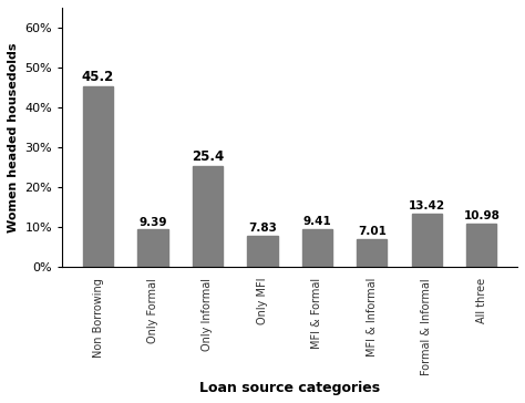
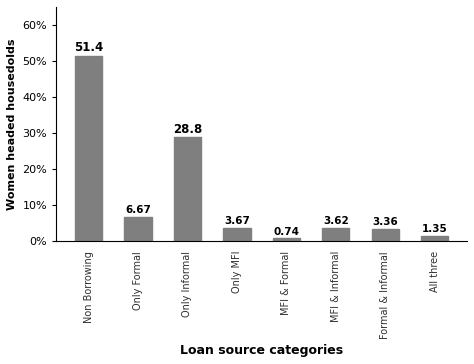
Non Borrowing: 45.2 -> 51.4
Only Formal: 9.39 -> 6.67
Only Informal: 25.4 -> 28.8
Only MFI: 7.83 -> 3.67
MFI & Formal: 9.41 -> 0.74
MFI & Informal: 7.01 -> 3.62
Formal & Informal: 13.42 -> 3.36
All three: 10.98 -> 1.35
